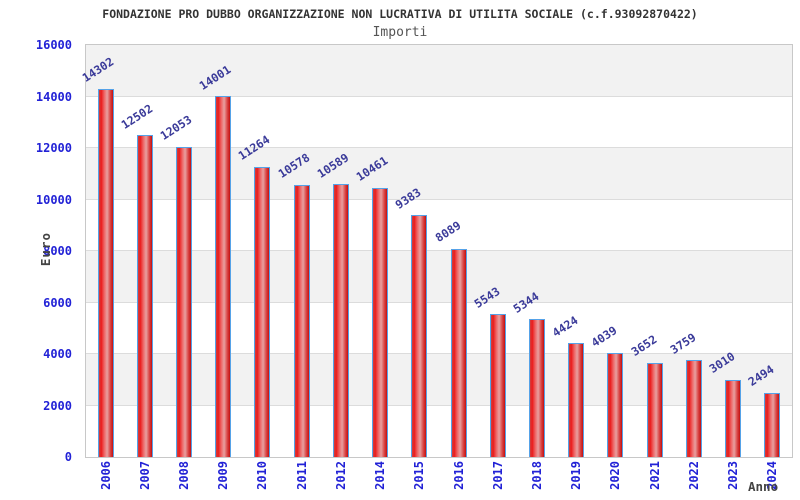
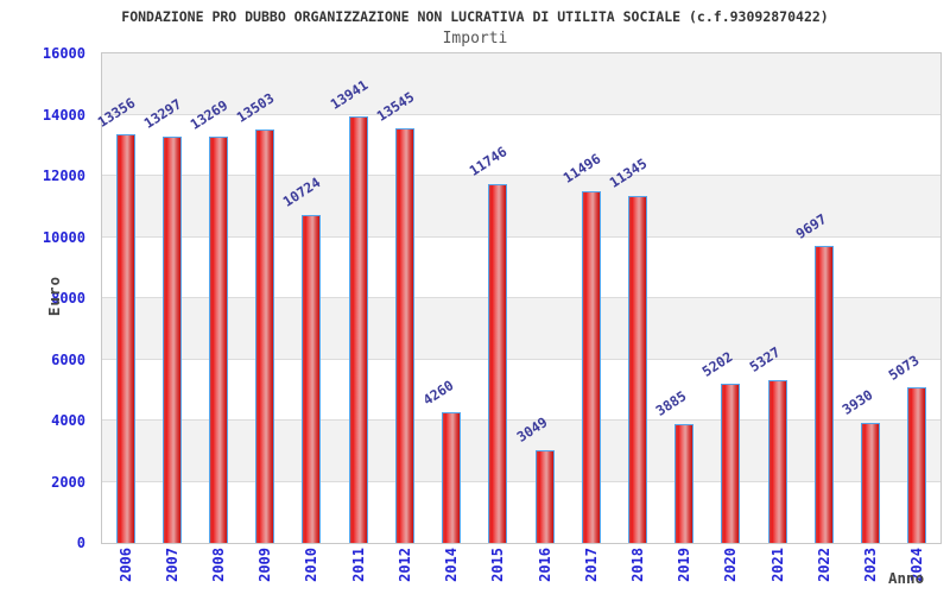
2006: 14302 -> 13356
2007: 12502 -> 13297
2008: 12053 -> 13269
2009: 14001 -> 13503
2010: 11264 -> 10724
2011: 10578 -> 13941
2012: 10589 -> 13545
2014: 10461 -> 4260
2015: 9383 -> 11746
2016: 8089 -> 3049
2017: 5543 -> 11496
2018: 5344 -> 11345
2019: 4424 -> 3885
2020: 4039 -> 5202
2021: 3652 -> 5327
2022: 3759 -> 9697
2023: 3010 -> 3930
2024: 2494 -> 5073
